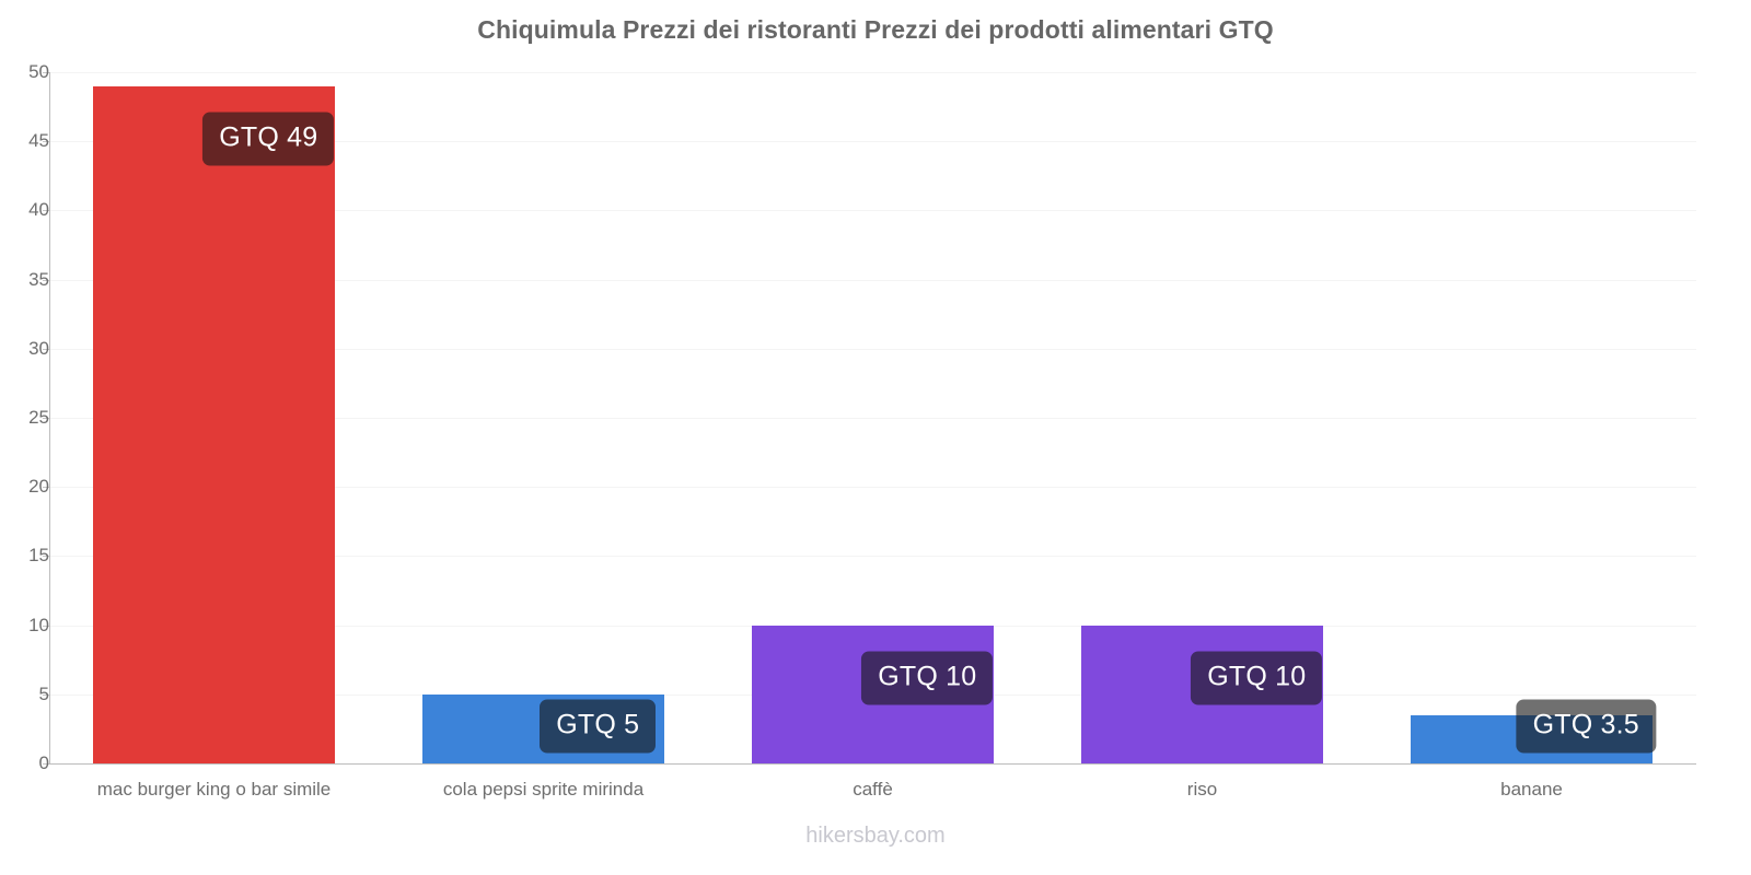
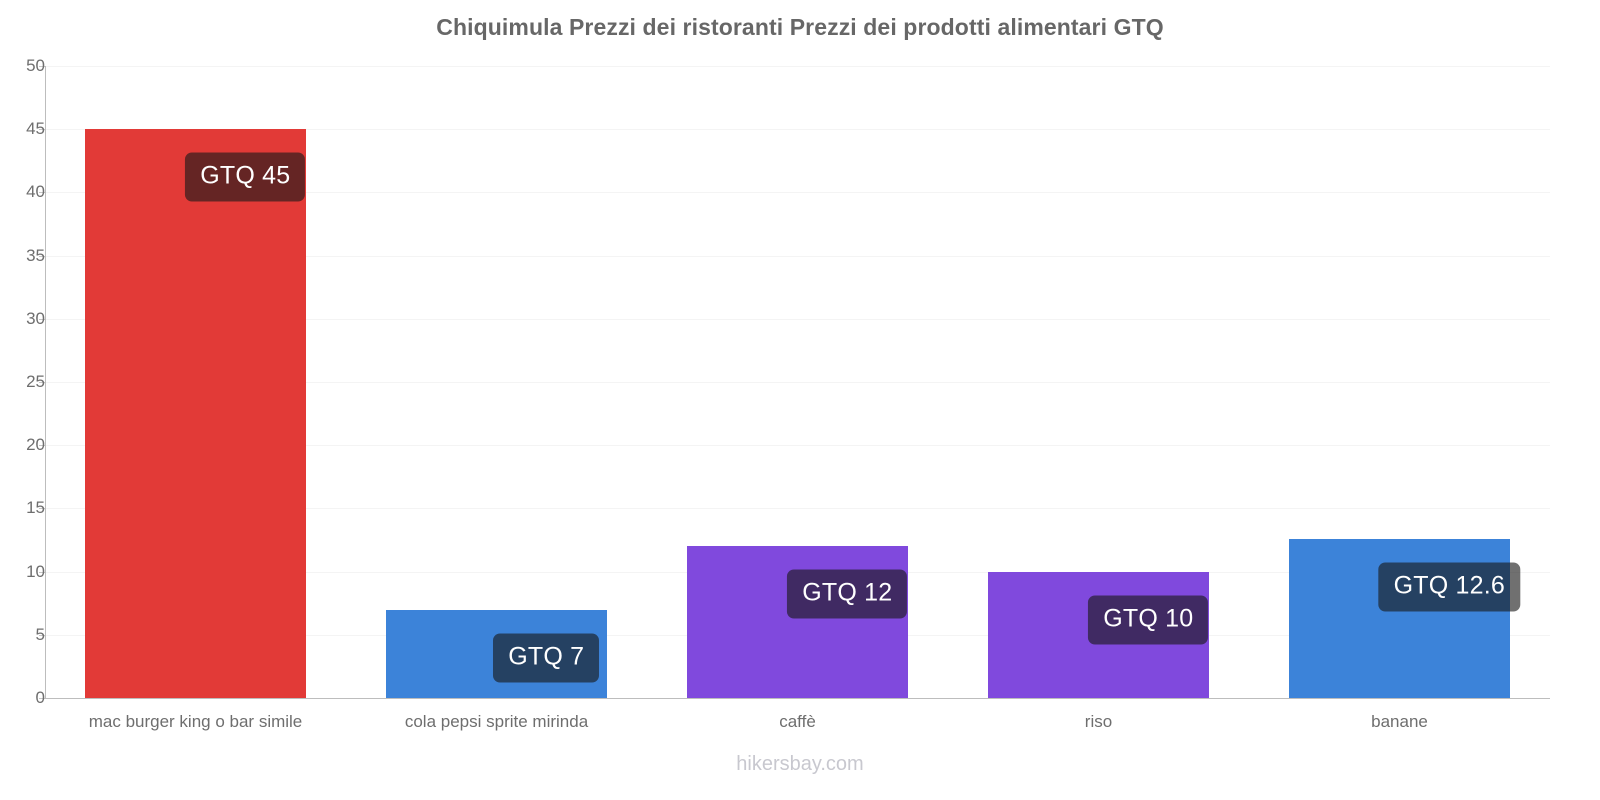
mac burger king o bar simile: 49 -> 45
cola pepsi sprite mirinda: 5 -> 7
caffè: 10 -> 12
banane: 3.5 -> 12.6
